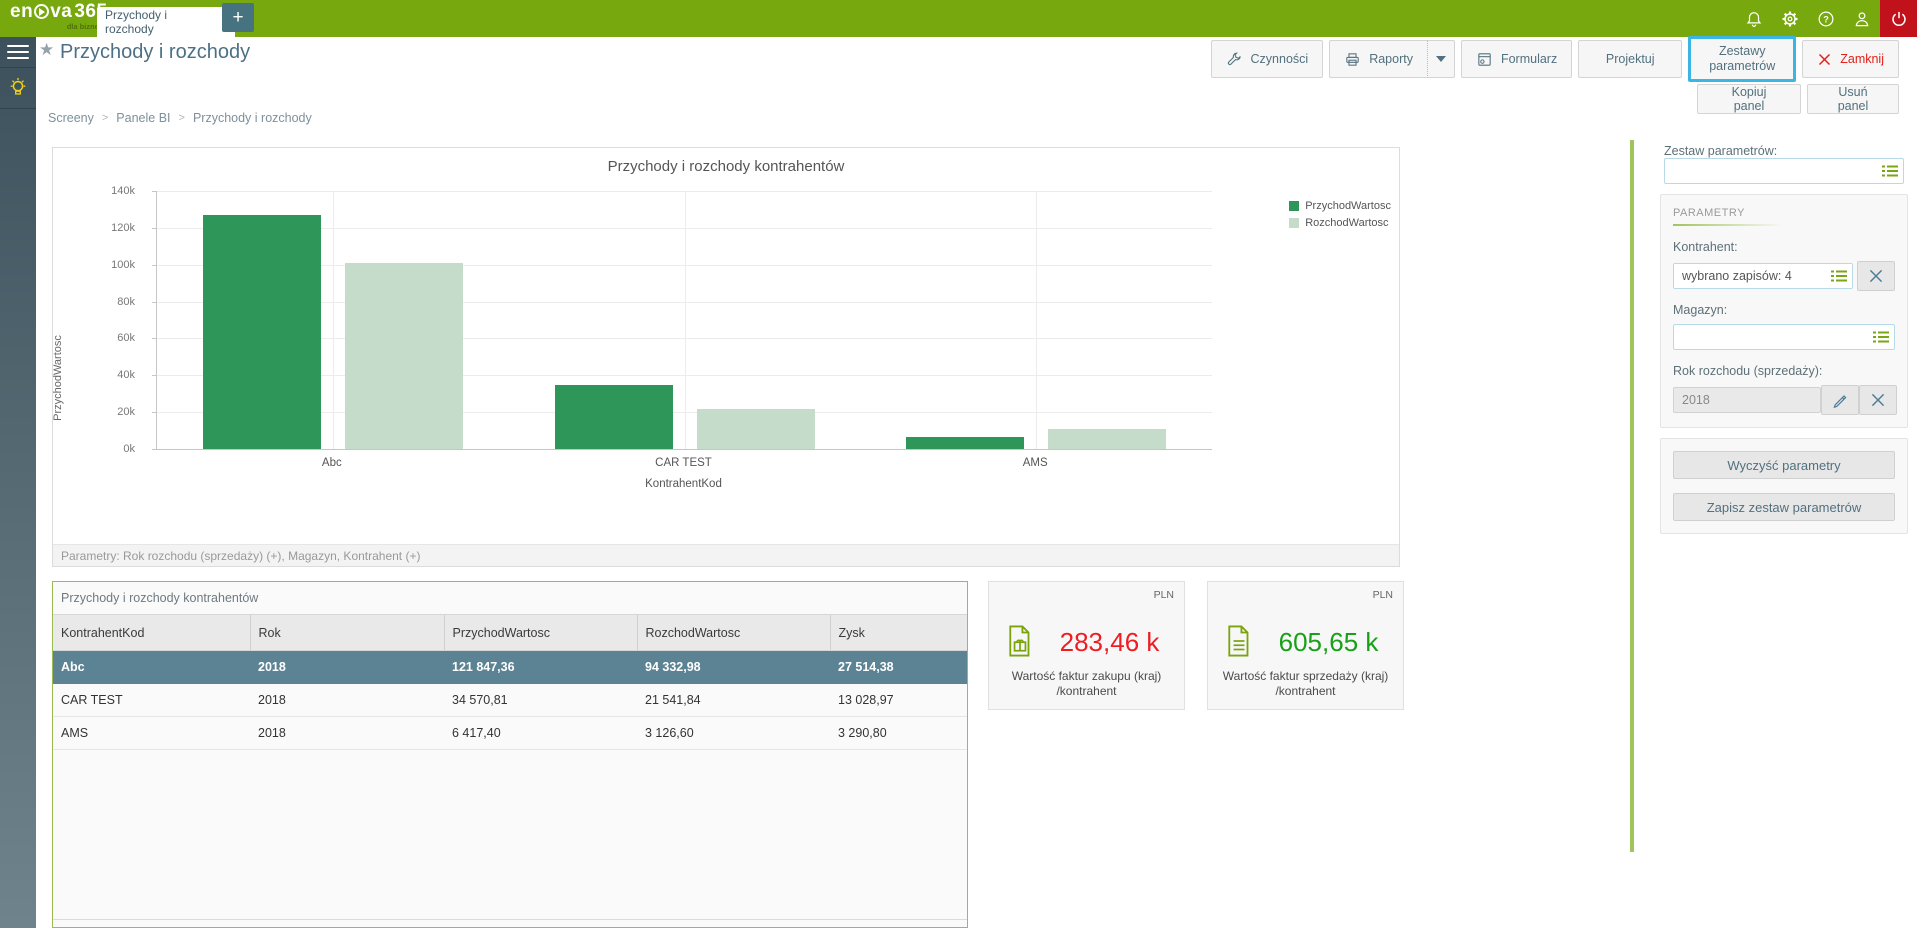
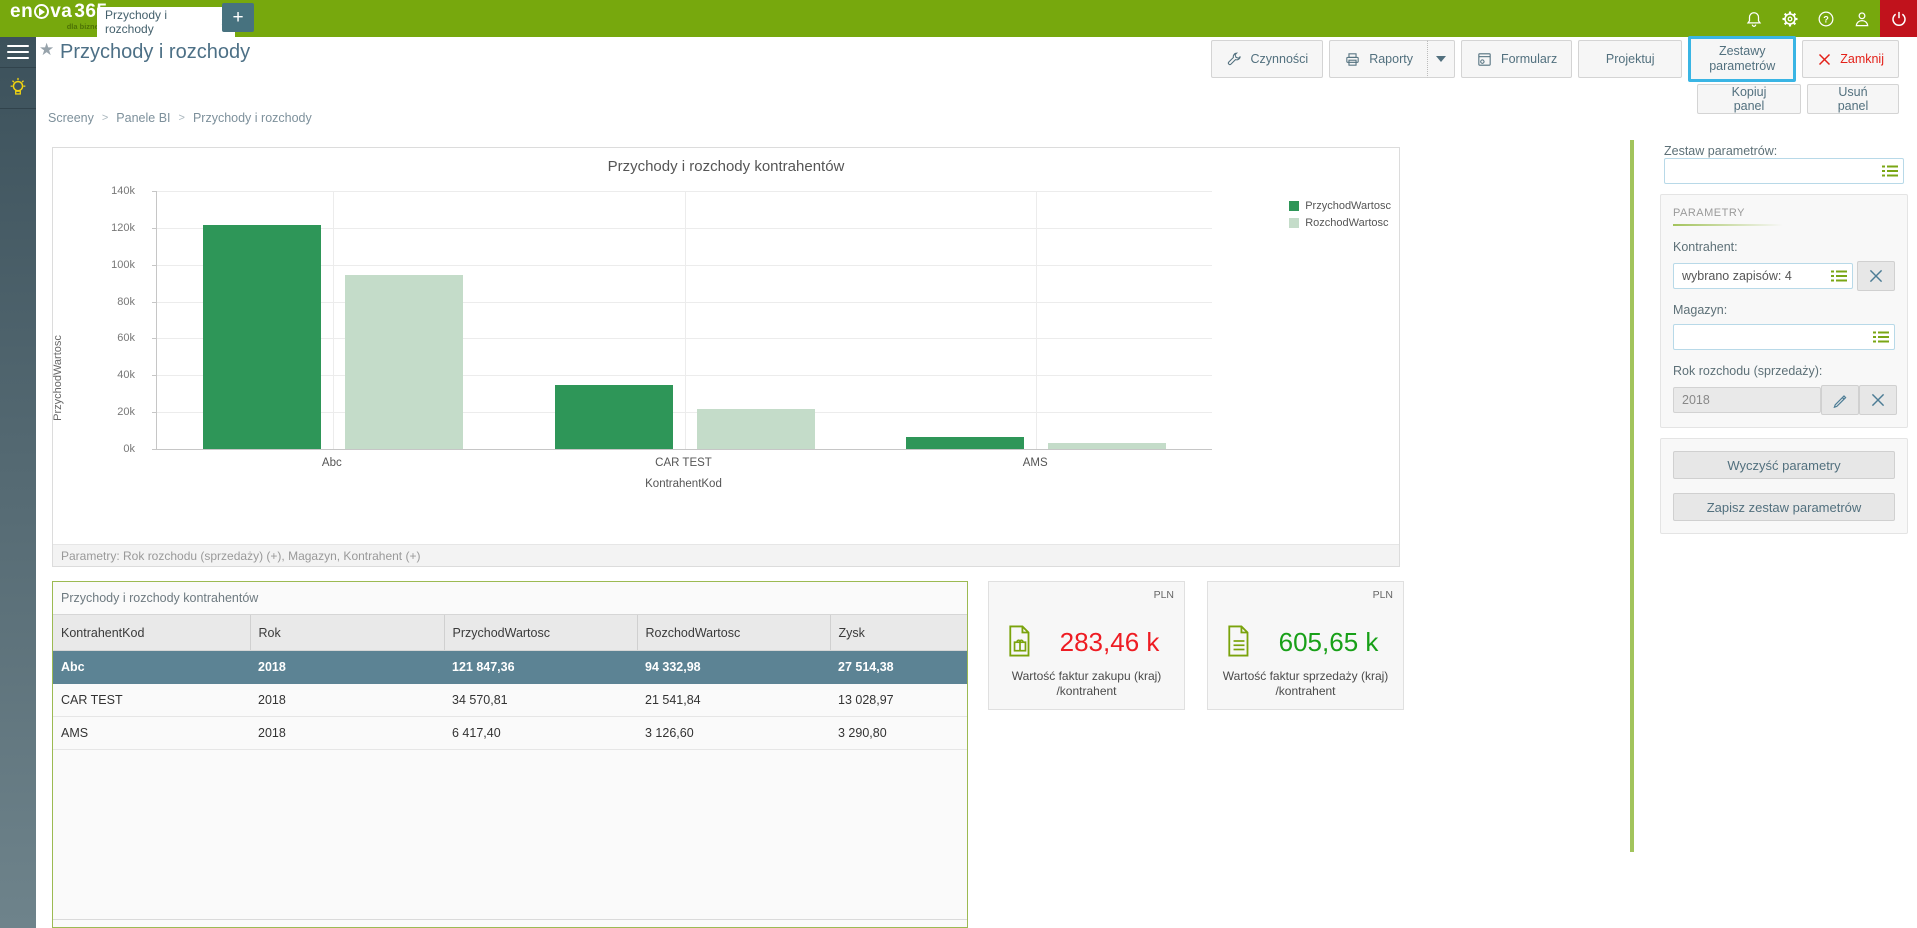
PrzychodWartosc/Abc: 127k -> 122k
RozchodWartosc/Abc: 101k -> 94k
RozchodWartosc/AMS: 11k -> 3k
